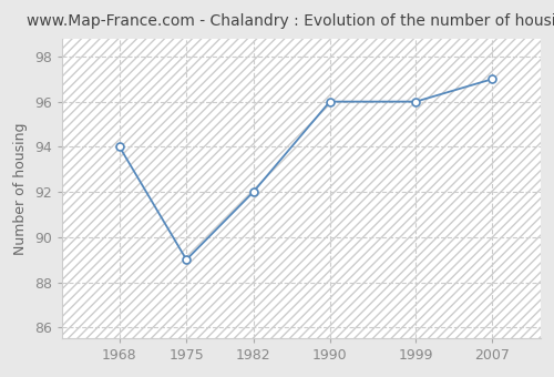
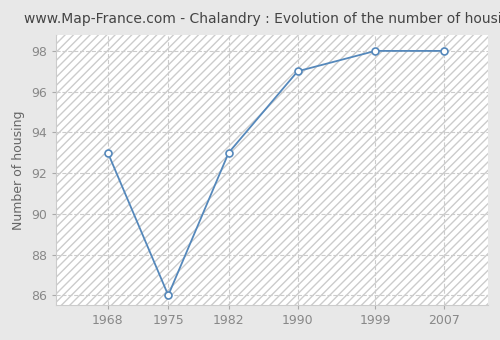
1968: 94 -> 93
1975: 89 -> 86
1982: 92 -> 93
1990: 96 -> 97
1999: 96 -> 98
2007: 97 -> 98
